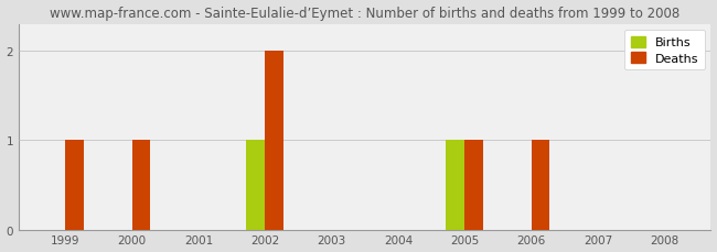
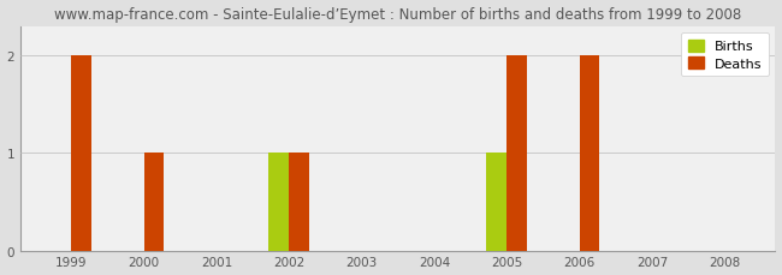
Deaths/1999: 1 -> 2
Deaths/2002: 2 -> 1
Deaths/2005: 1 -> 2
Deaths/2006: 1 -> 2
